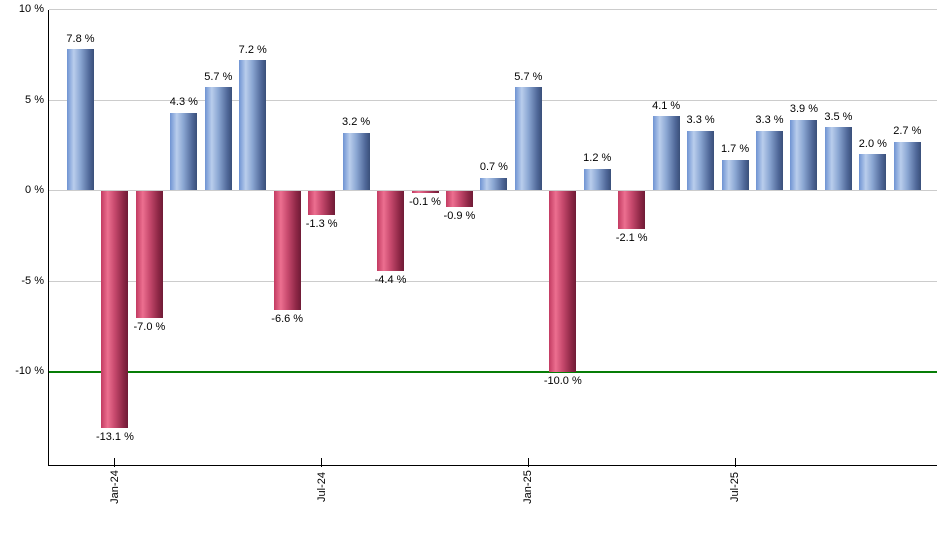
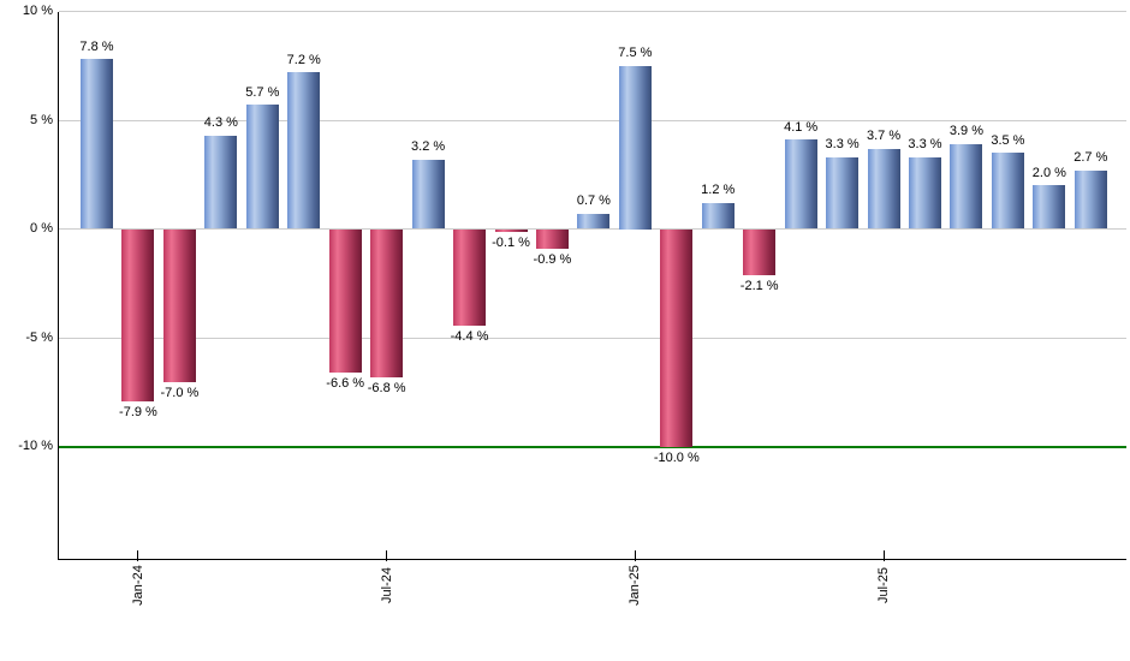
Jan-24: -13.1 -> -7.9
Jul-24: -1.3 -> -6.8
Jan-25: 5.7 -> 7.5
Jul-25: 1.7 -> 3.7
